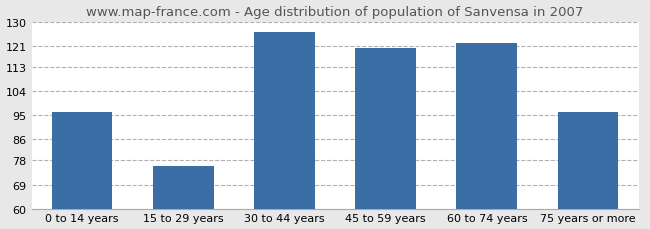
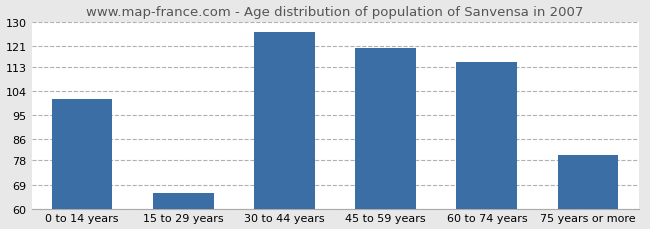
0 to 14 years: 96 -> 101
15 to 29 years: 76 -> 66
60 to 74 years: 122 -> 115
75 years or more: 96 -> 80
